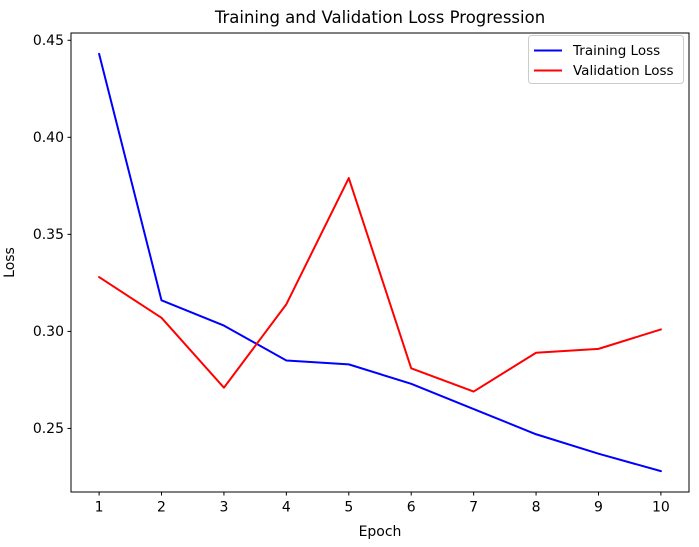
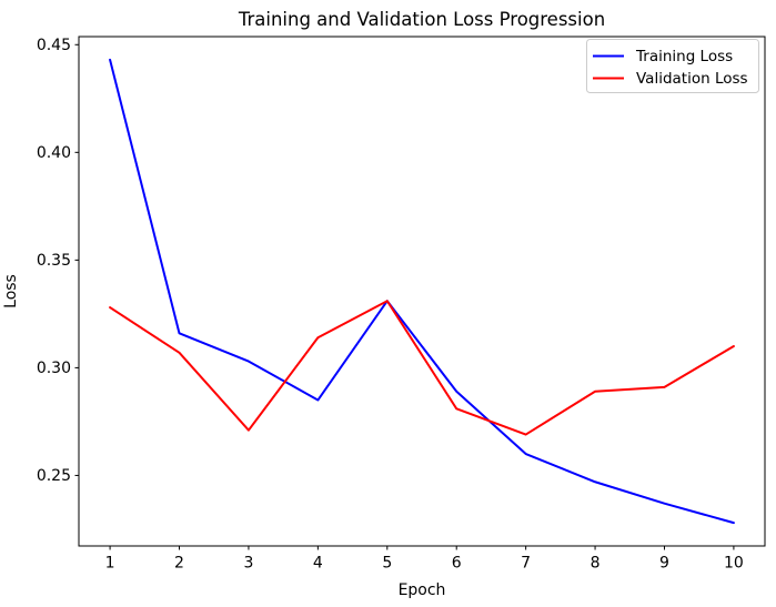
Training Loss/5: 0.283 -> 0.331
Validation Loss/5: 0.379 -> 0.331
Training Loss/6: 0.273 -> 0.289
Validation Loss/10: 0.301 -> 0.310
